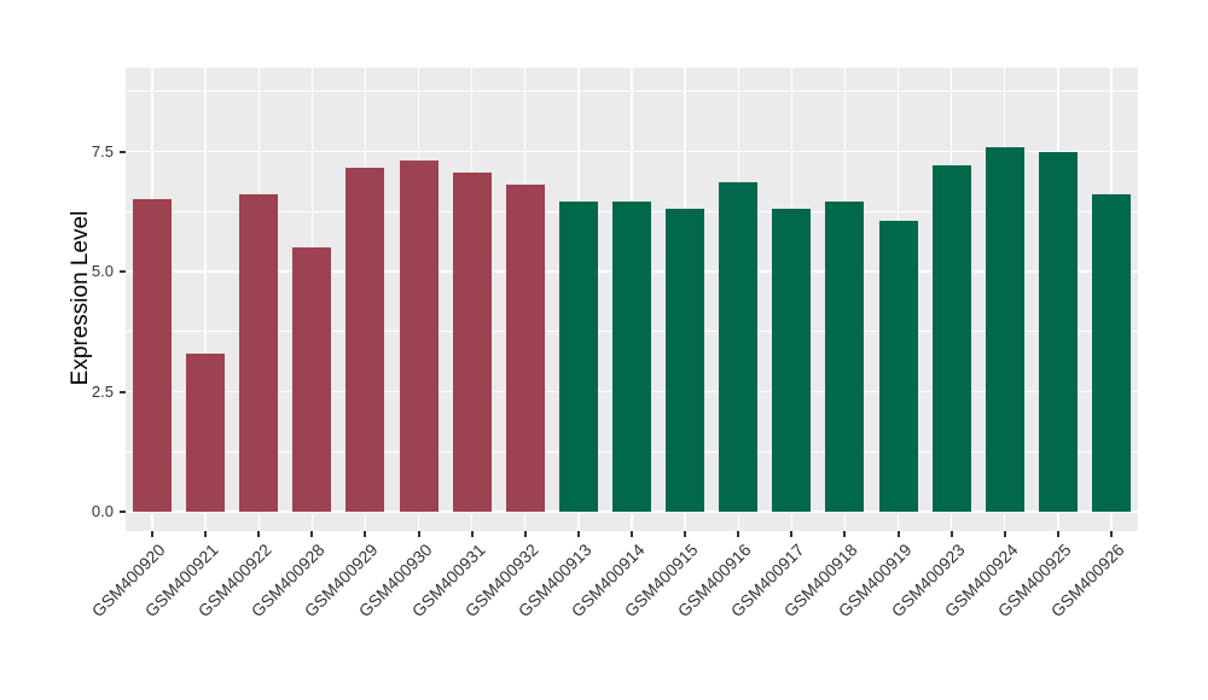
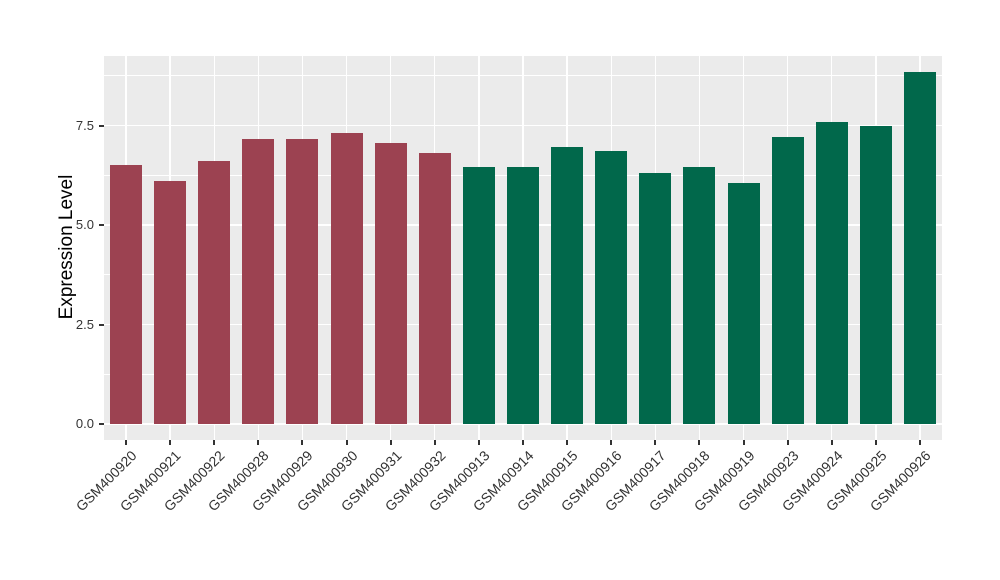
GSM400921: 3.3 -> 6.1
GSM400928: 5.5 -> 7.2
GSM400915: 6.3 -> 7.0
GSM400926: 6.6 -> 8.8
